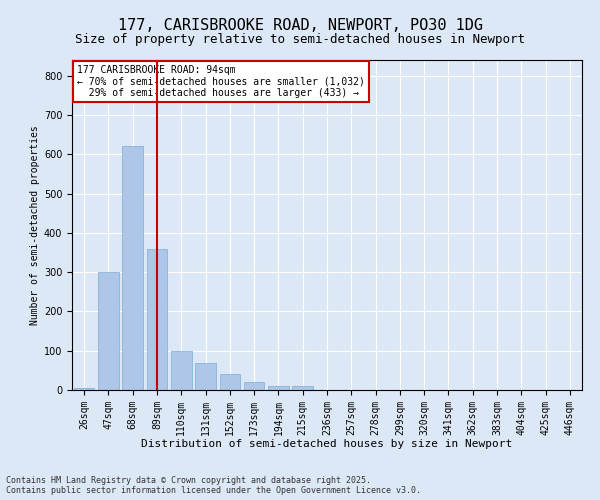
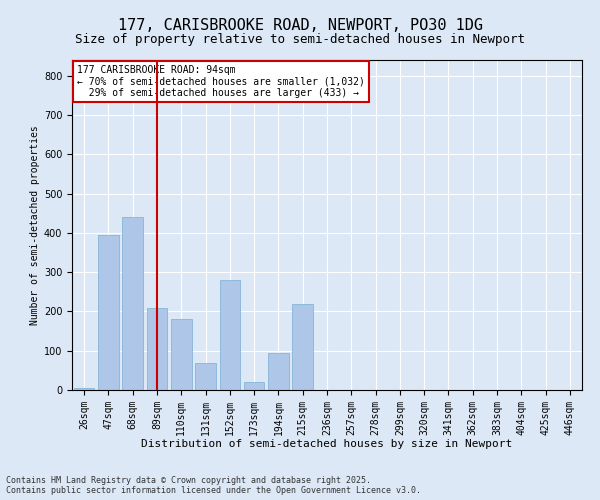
47sqm: 300 -> 395
68sqm: 620 -> 440
89sqm: 360 -> 210
110sqm: 100 -> 180
152sqm: 40 -> 280
194sqm: 10 -> 95
215sqm: 10 -> 220
